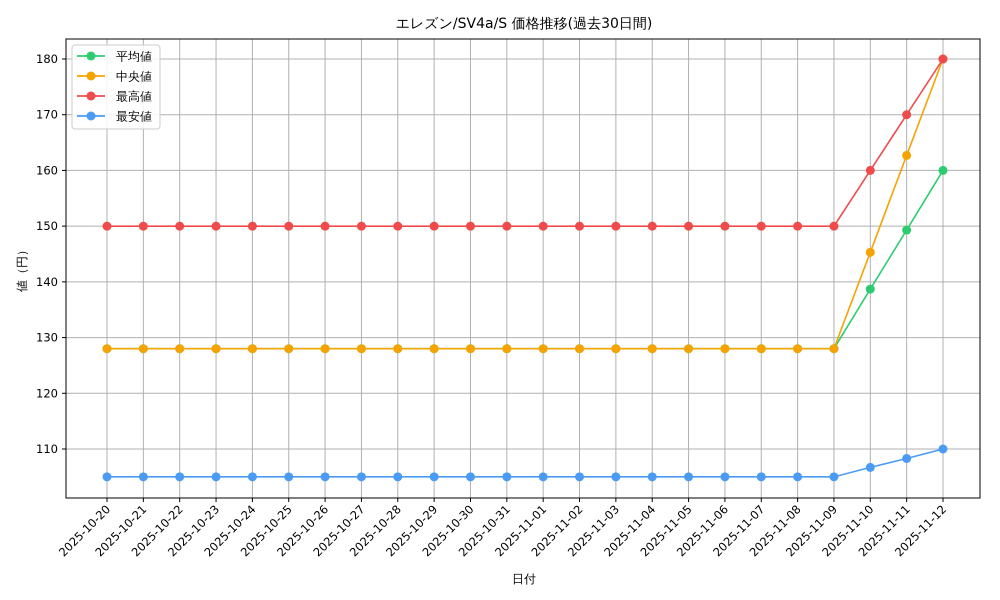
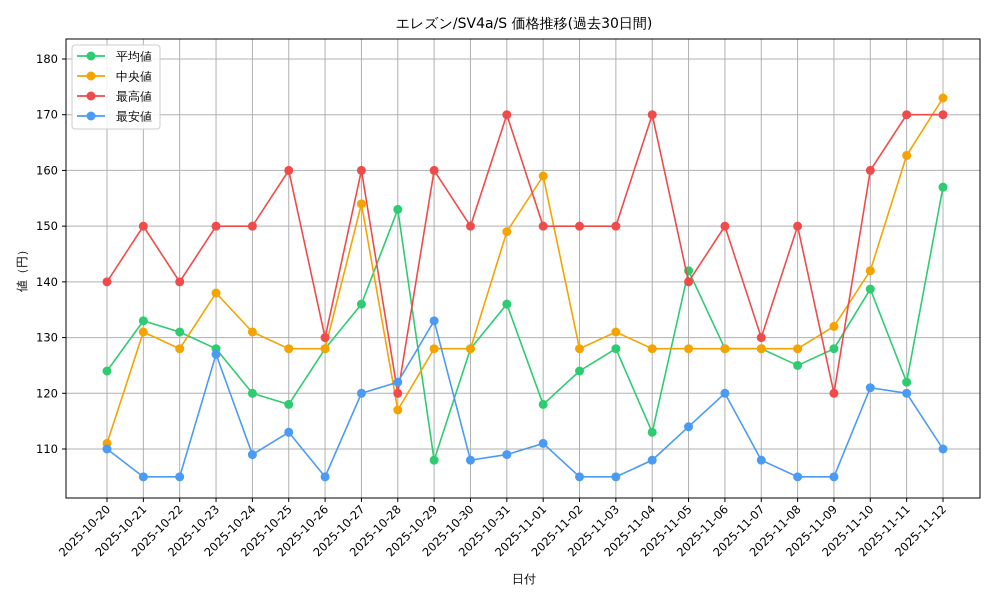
平均値/2025-10-20: 128 -> 124
中央値/2025-10-20: 128 -> 111
最高値/2025-10-20: 150 -> 140
最安値/2025-10-20: 105 -> 110
平均値/2025-10-21: 128 -> 133
中央値/2025-10-21: 128 -> 131
平均値/2025-10-22: 128 -> 131
最高値/2025-10-22: 150 -> 140
中央値/2025-10-23: 128 -> 138
最安値/2025-10-23: 105 -> 127
平均値/2025-10-24: 128 -> 120
中央値/2025-10-24: 128 -> 131
最安値/2025-10-24: 105 -> 109
平均値/2025-10-25: 128 -> 118
最高値/2025-10-25: 150 -> 160
最安値/2025-10-25: 105 -> 113
最高値/2025-10-26: 150 -> 130
平均値/2025-10-27: 128 -> 136
中央値/2025-10-27: 128 -> 154
最高値/2025-10-27: 150 -> 160
最安値/2025-10-27: 105 -> 120
平均値/2025-10-28: 128 -> 153
中央値/2025-10-28: 128 -> 117
最高値/2025-10-28: 150 -> 120
最安値/2025-10-28: 105 -> 122
平均値/2025-10-29: 128 -> 108
最高値/2025-10-29: 150 -> 160
最安値/2025-10-29: 105 -> 133
最安値/2025-10-30: 105 -> 108
平均値/2025-10-31: 128 -> 136
中央値/2025-10-31: 128 -> 149
最高値/2025-10-31: 150 -> 170
最安値/2025-10-31: 105 -> 109
平均値/2025-11-01: 128 -> 118
中央値/2025-11-01: 128 -> 159
最安値/2025-11-01: 105 -> 111
平均値/2025-11-02: 128 -> 124
中央値/2025-11-03: 128 -> 131
平均値/2025-11-04: 128 -> 113
最高値/2025-11-04: 150 -> 170
最安値/2025-11-04: 105 -> 108
平均値/2025-11-05: 128 -> 142
最高値/2025-11-05: 150 -> 140
最安値/2025-11-05: 105 -> 114
最安値/2025-11-06: 105 -> 120
最高値/2025-11-07: 150 -> 130
最安値/2025-11-07: 105 -> 108
平均値/2025-11-08: 128 -> 125
中央値/2025-11-09: 128 -> 132
最高値/2025-11-09: 150 -> 120
中央値/2025-11-10: 145 -> 142
最安値/2025-11-10: 107 -> 121
平均値/2025-11-11: 149 -> 122
最安値/2025-11-11: 108 -> 120
平均値/2025-11-12: 160 -> 157
中央値/2025-11-12: 180 -> 173
最高値/2025-11-12: 180 -> 170
